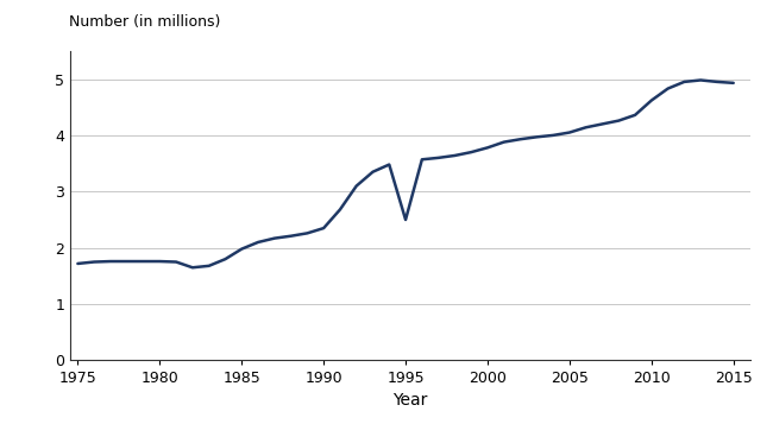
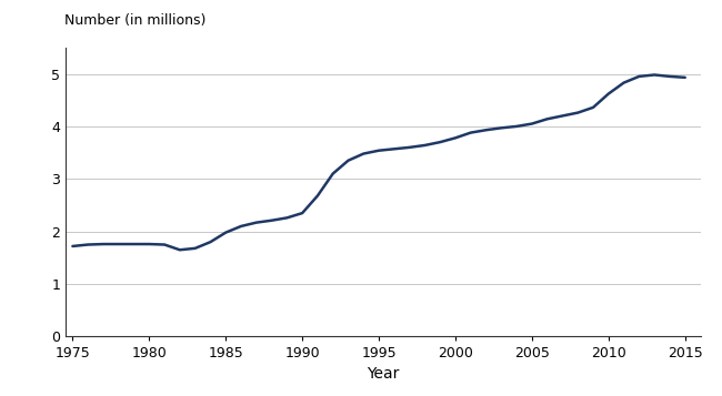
1995: 2.50 -> 3.54
